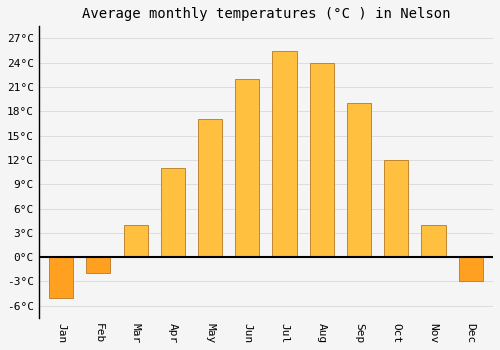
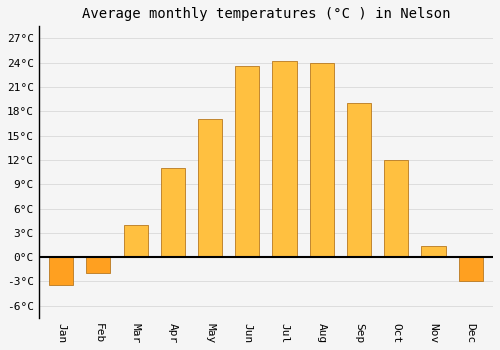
Jan: -5.0°C -> -3.4°C
Jun: 22.0°C -> 23.6°C
Jul: 25.5°C -> 24.2°C
Nov: 4.0°C -> 1.4°C
